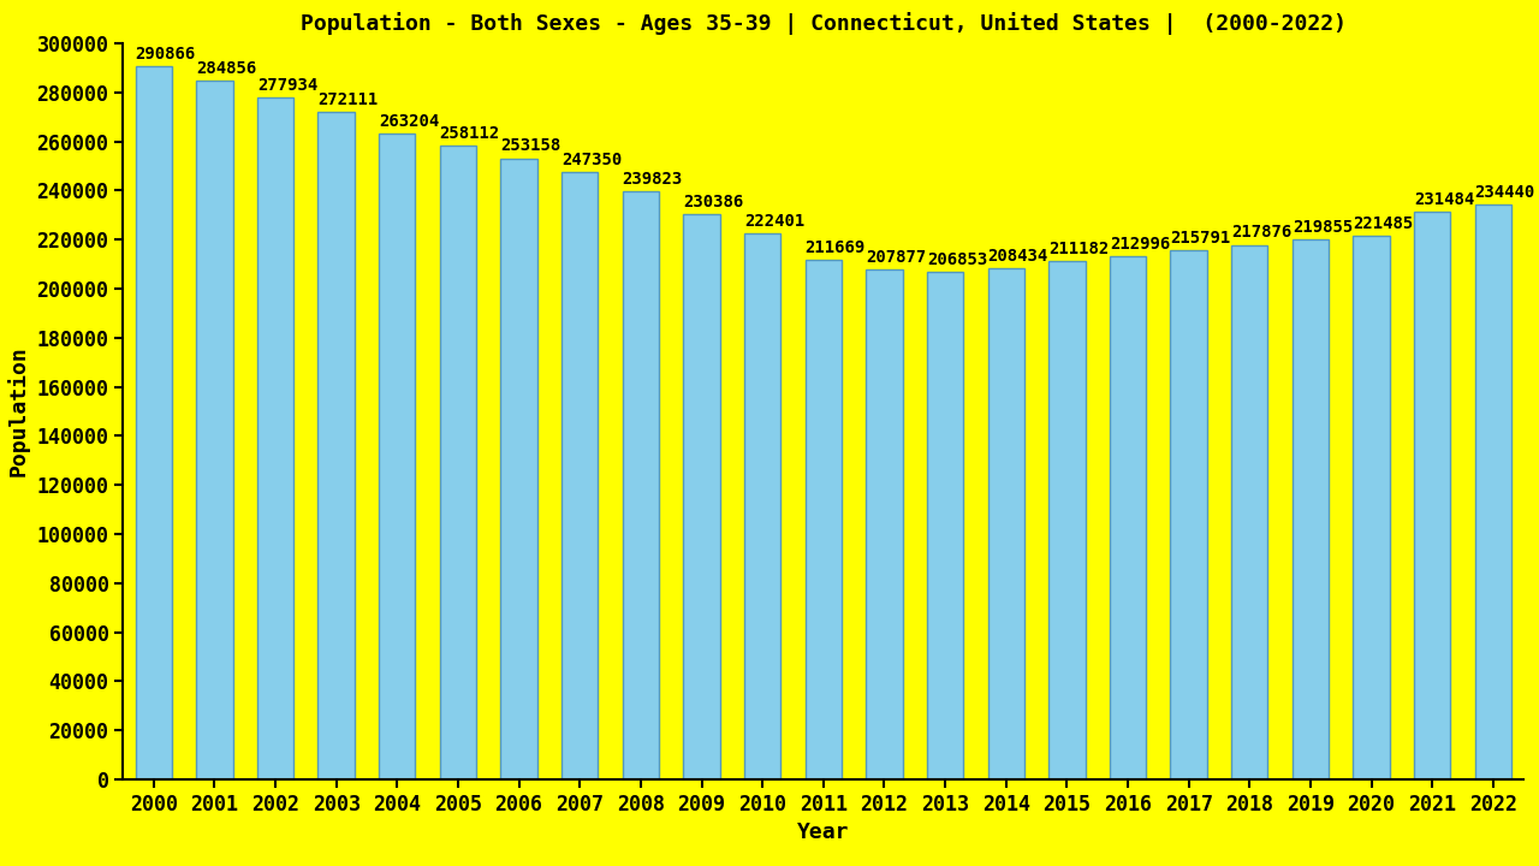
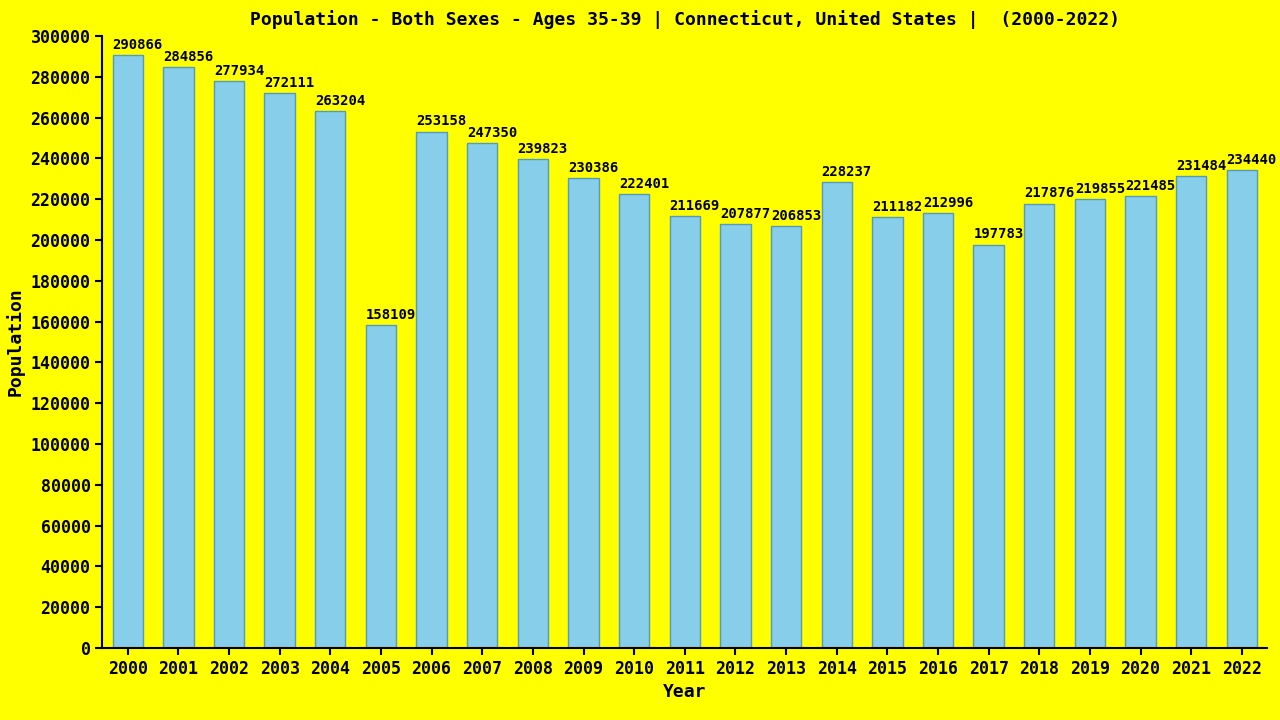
2005: 258112 -> 158109
2014: 208434 -> 228237
2017: 215791 -> 197783
